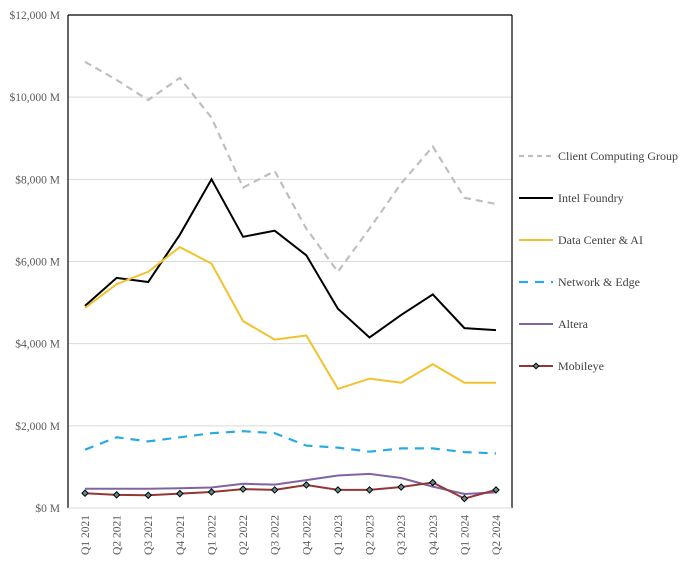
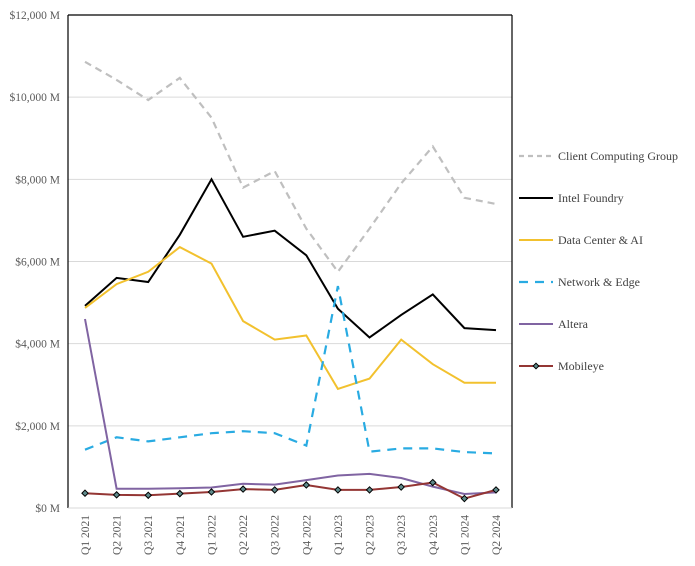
Altera/Q1 2021: $500M -> $4600M
Network & Edge/Q1 2023: $1500M -> $5400M
Data Center & AI/Q3 2023: $3000M -> $4100M
